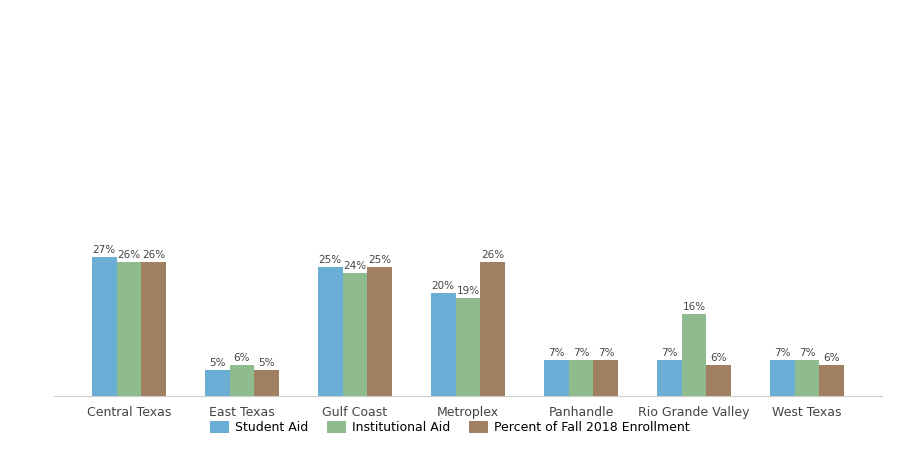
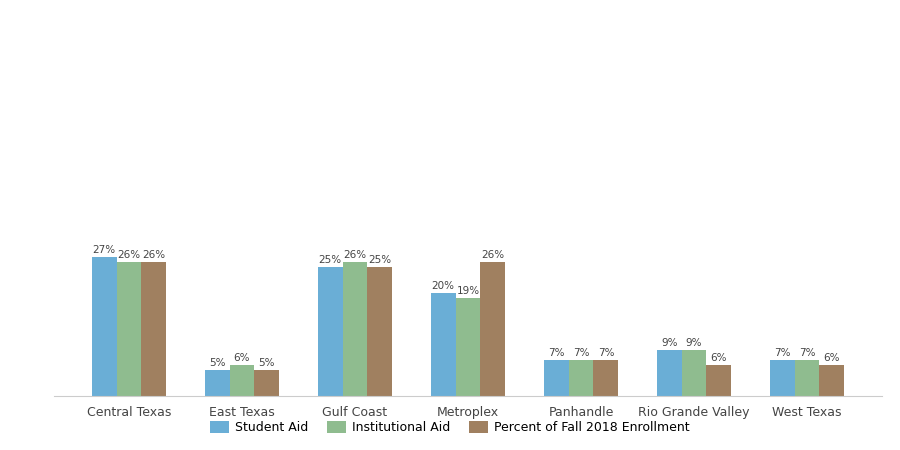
Institutional Aid/Gulf Coast: 24% -> 26%
Student Aid/Rio Grande Valley: 7% -> 9%
Institutional Aid/Rio Grande Valley: 16% -> 9%
